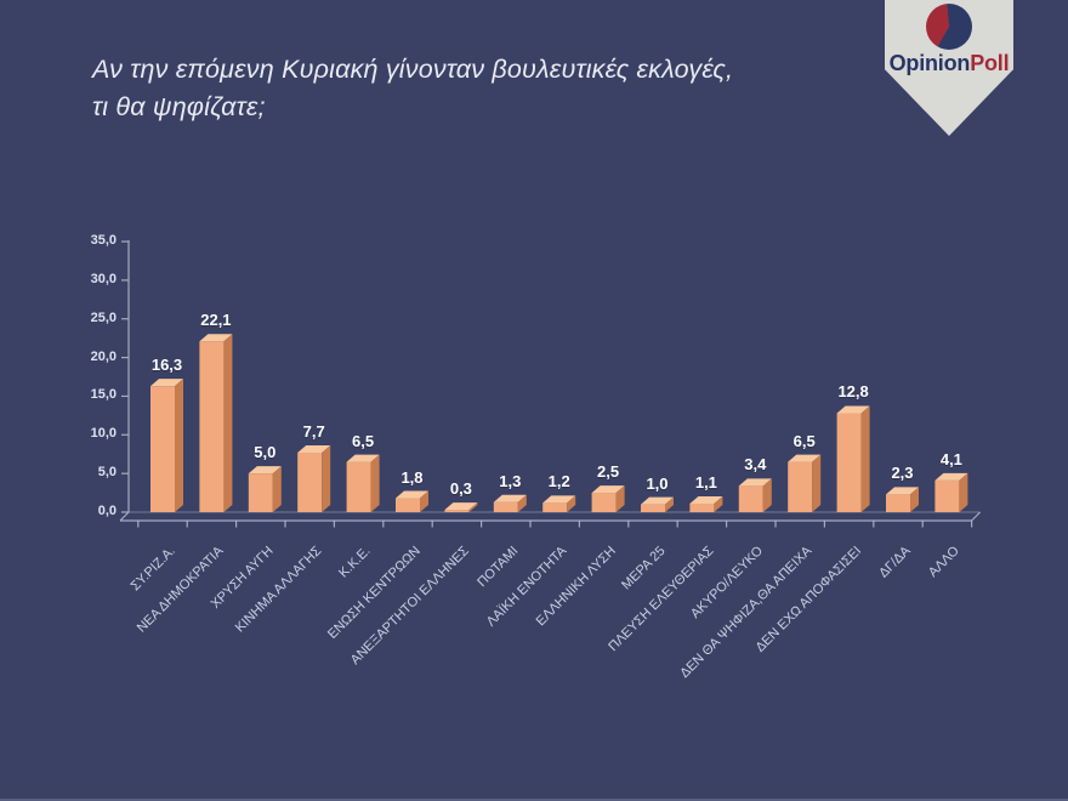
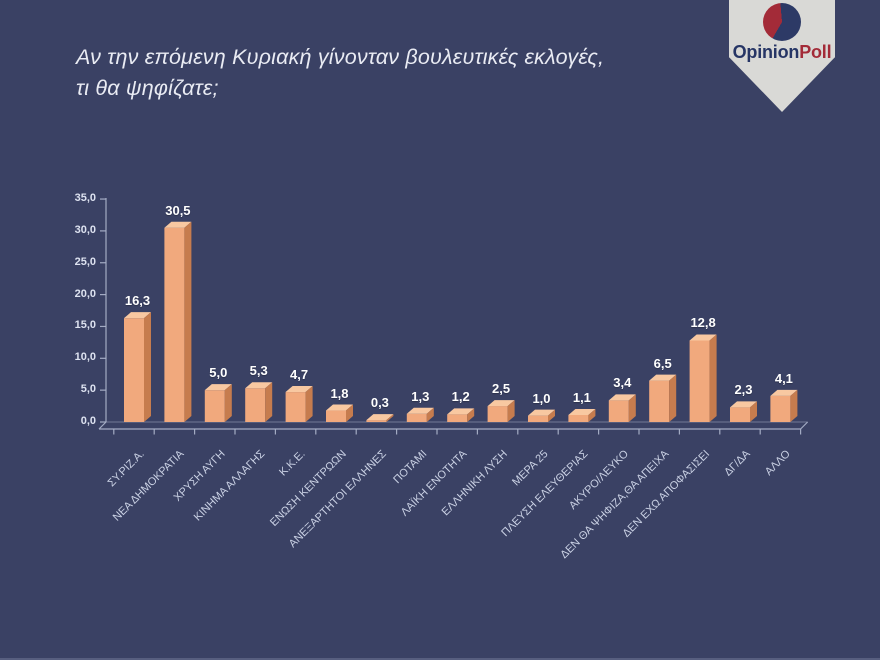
ΝΕΑ ΔΗΜΟΚΡΑΤΙΑ: 22,1 -> 30,5
ΚΙΝΗΜΑ ΑΛΛΑΓΗΣ: 7,7 -> 5,3
Κ.Κ.Ε.: 6,5 -> 4,7
